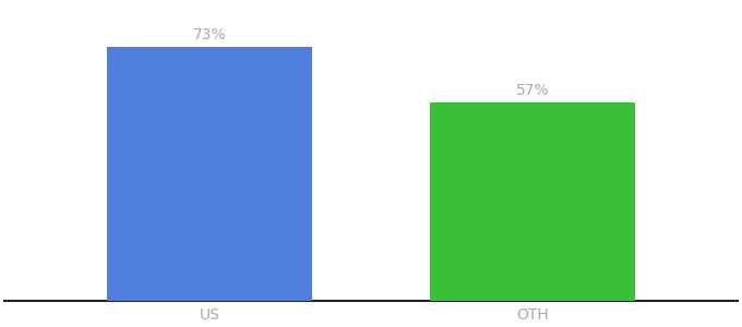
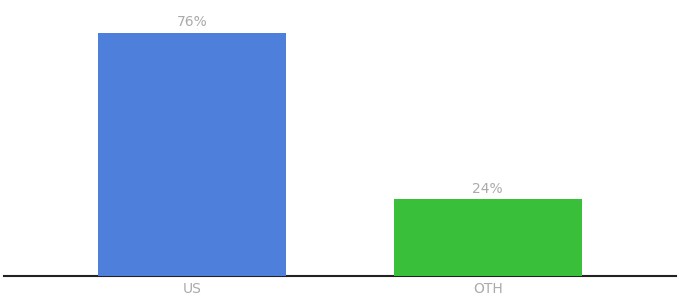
US: 73% -> 76%
OTH: 57% -> 24%
